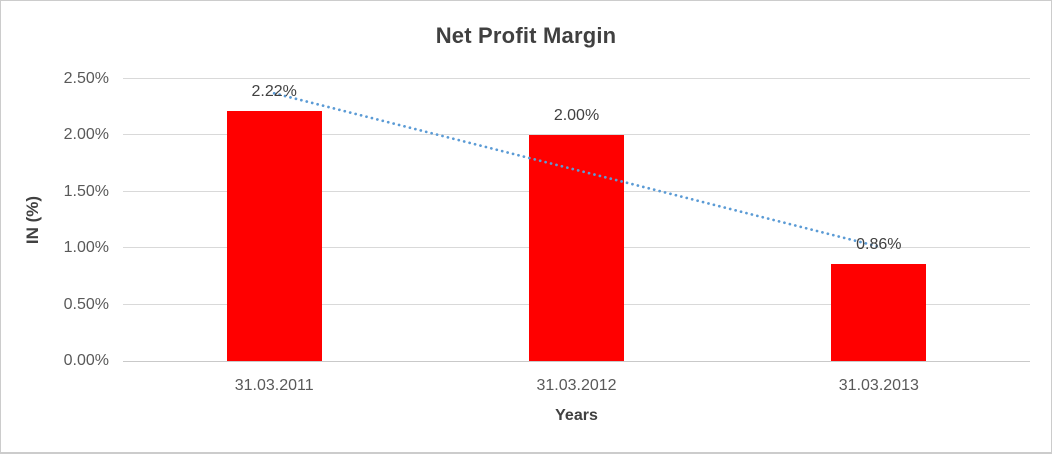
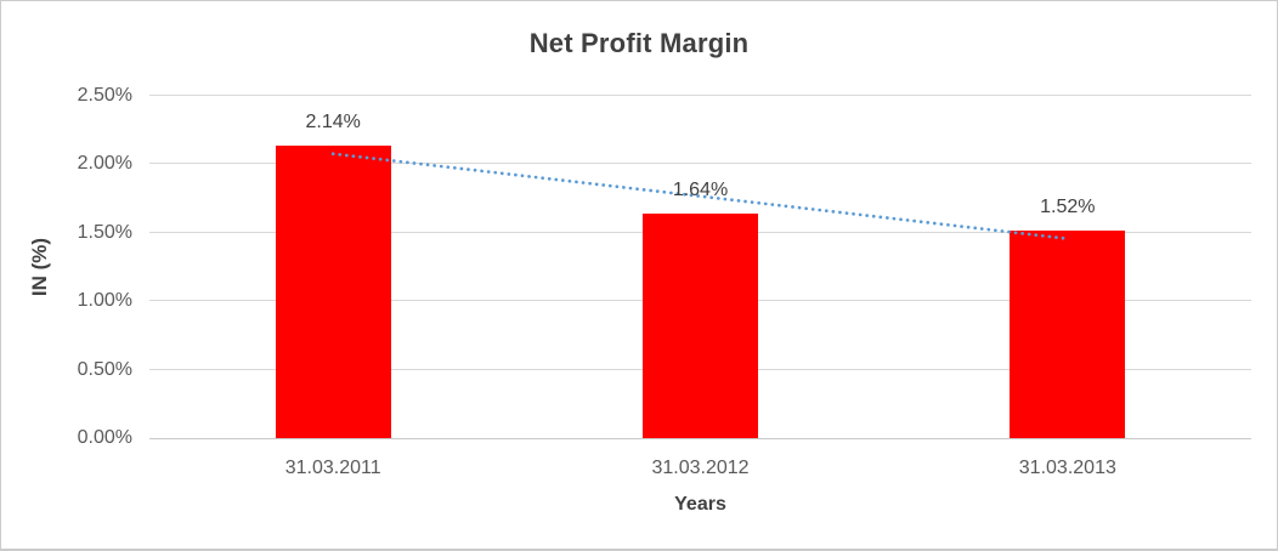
31.03.2011: 2.22% -> 2.14%
31.03.2012: 2.00% -> 1.64%
31.03.2013: 0.86% -> 1.52%
